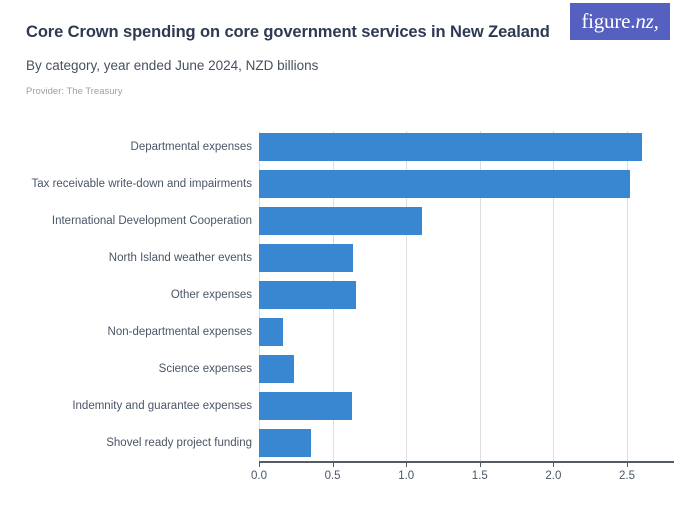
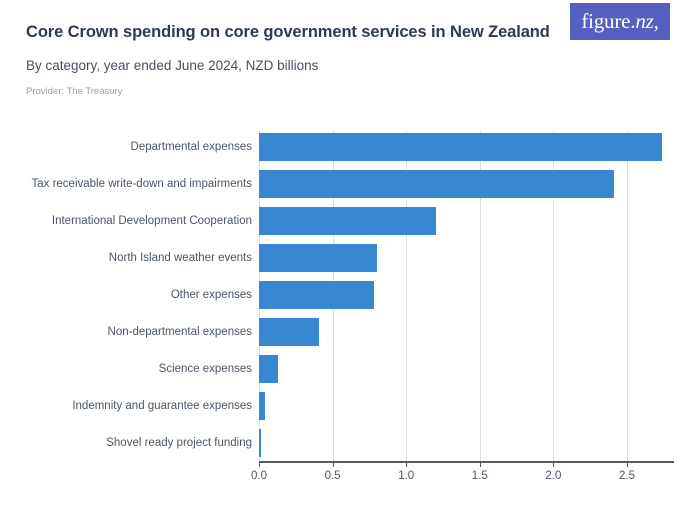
Departmental expenses: 2.60 -> 2.74
Tax receivable write-down and impairments: 2.52 -> 2.41
International Development Cooperation: 1.11 -> 1.20
North Island weather events: 0.64 -> 0.80
Other expenses: 0.66 -> 0.78
Non-departmental expenses: 0.16 -> 0.41
Science expenses: 0.24 -> 0.13
Indemnity and guarantee expenses: 0.63 -> 0.04
Shovel ready project funding: 0.35 -> 0.01
